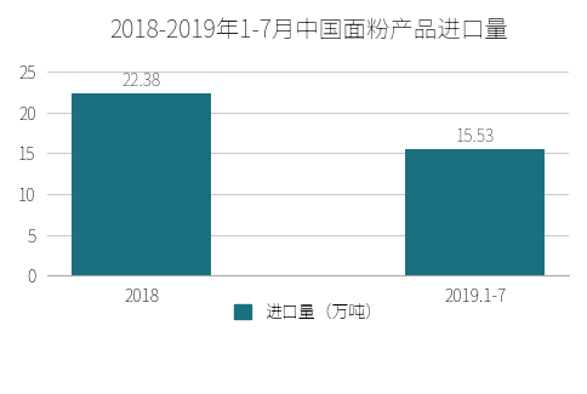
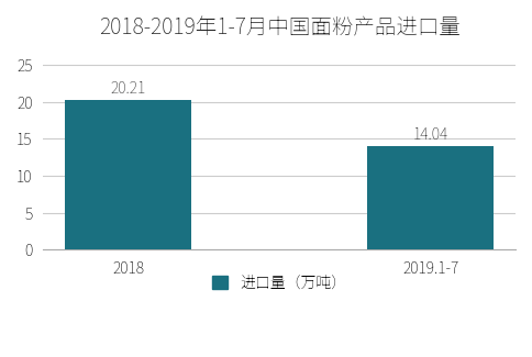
2018: 22.38 -> 20.21
2019.1-7: 15.53 -> 14.04
